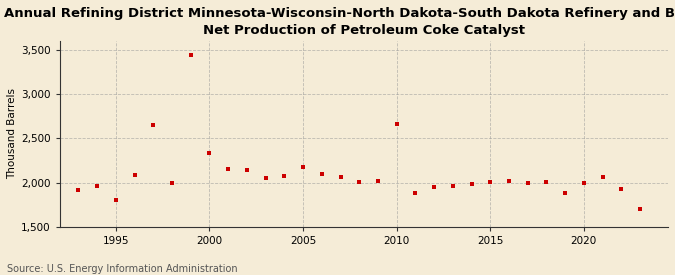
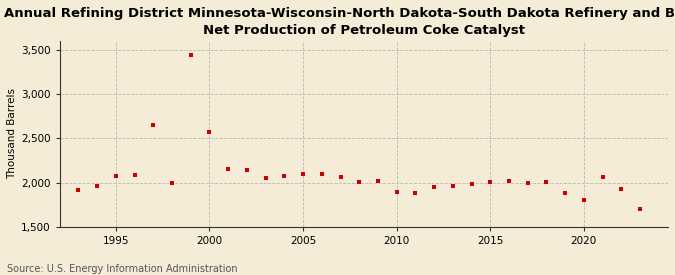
1995: 1,800 -> 2,080
2000: 2,340 -> 2,570
2005: 2,180 -> 2,100
2010: 2,660 -> 1,890
2020: 2,000 -> 1,810
